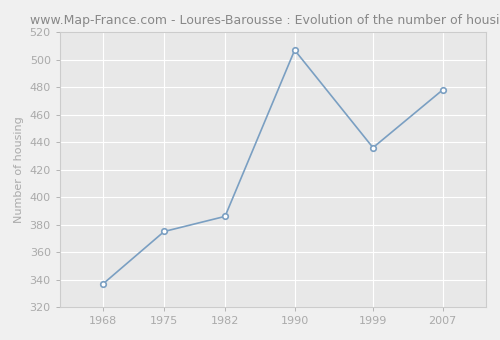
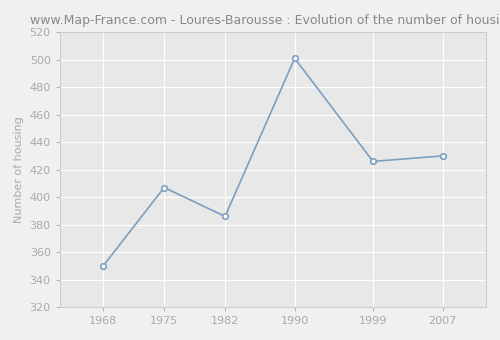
1968: 337 -> 350
1975: 375 -> 407
1990: 507 -> 501
1999: 436 -> 426
2007: 478 -> 430
